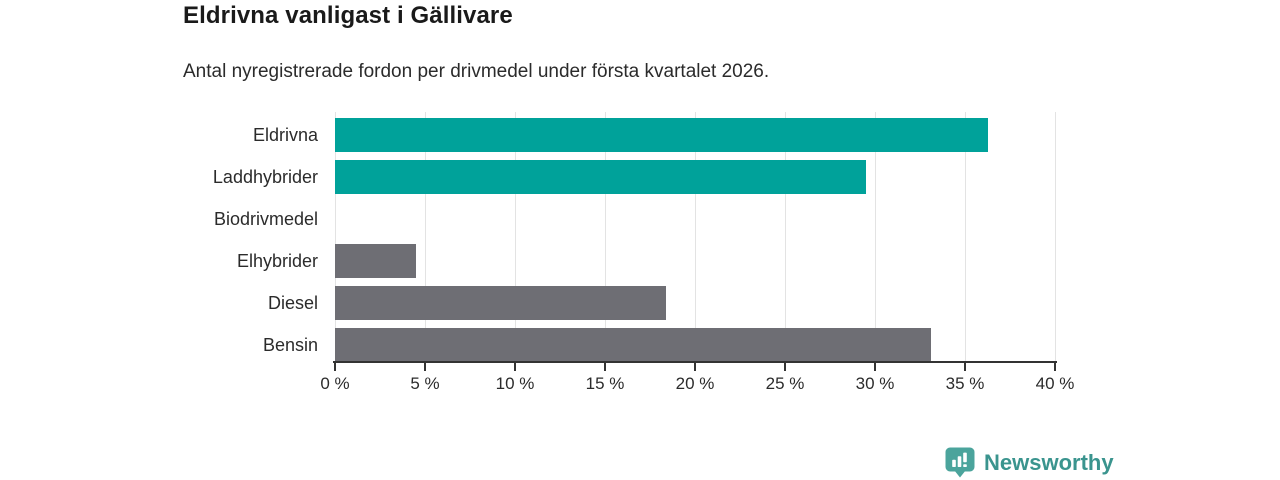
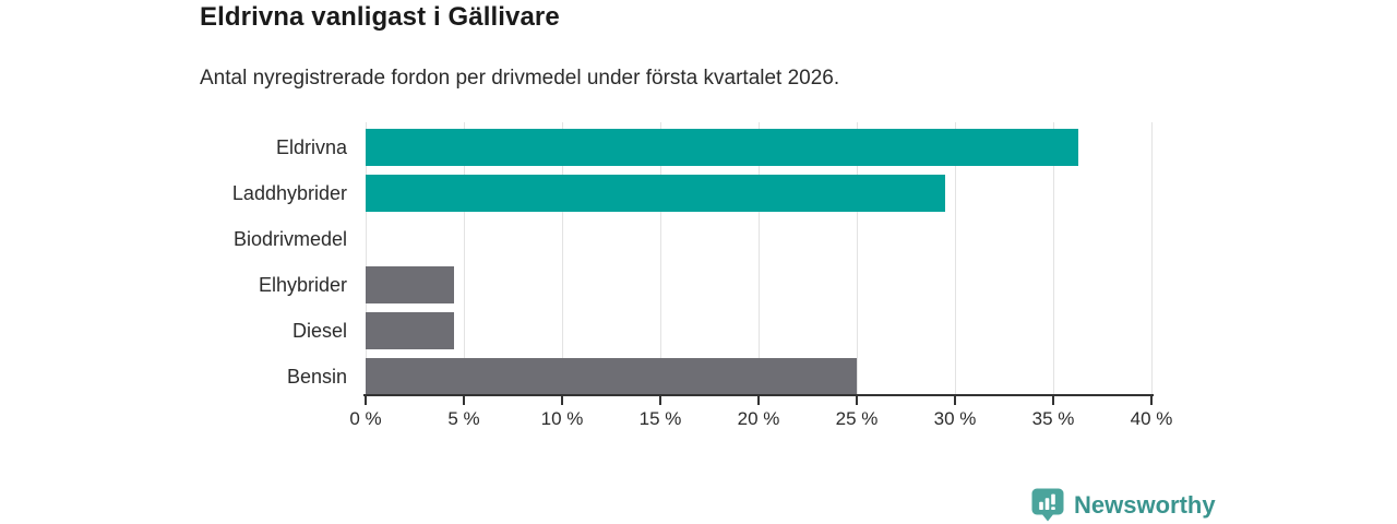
Diesel: 18.4% -> 4.5%
Bensin: 33.1% -> 25.0%
